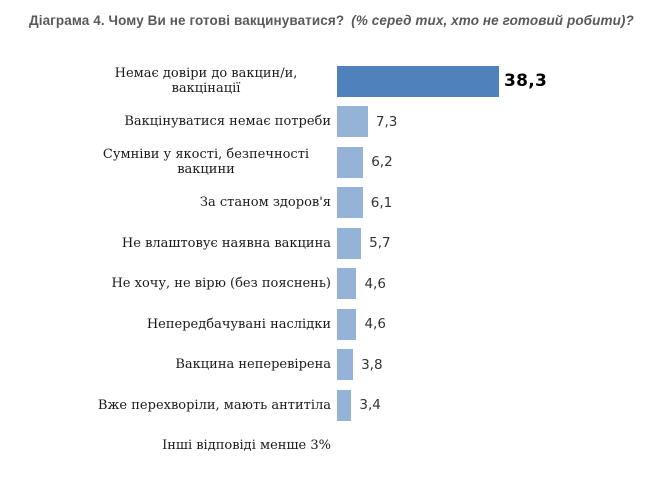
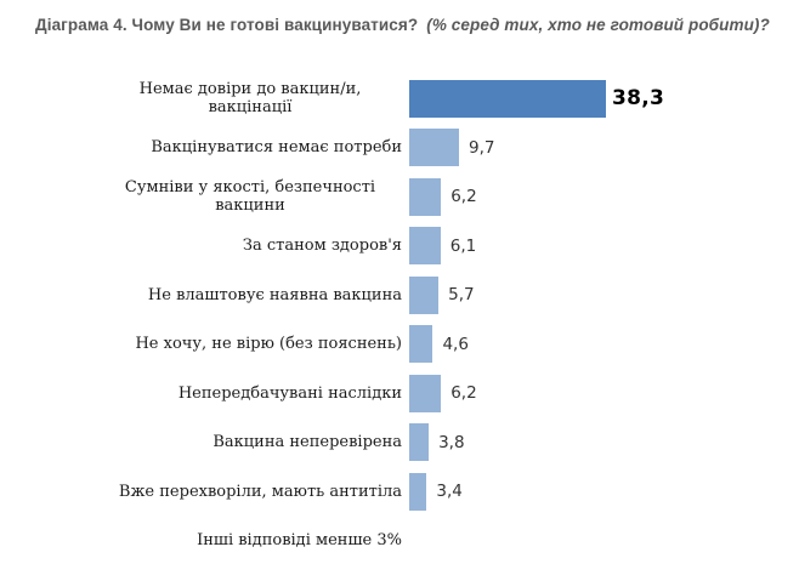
Вакцінуватися немає потреби: 7,3 -> 9,7
Непередбачувані наслідки: 4,6 -> 6,2
